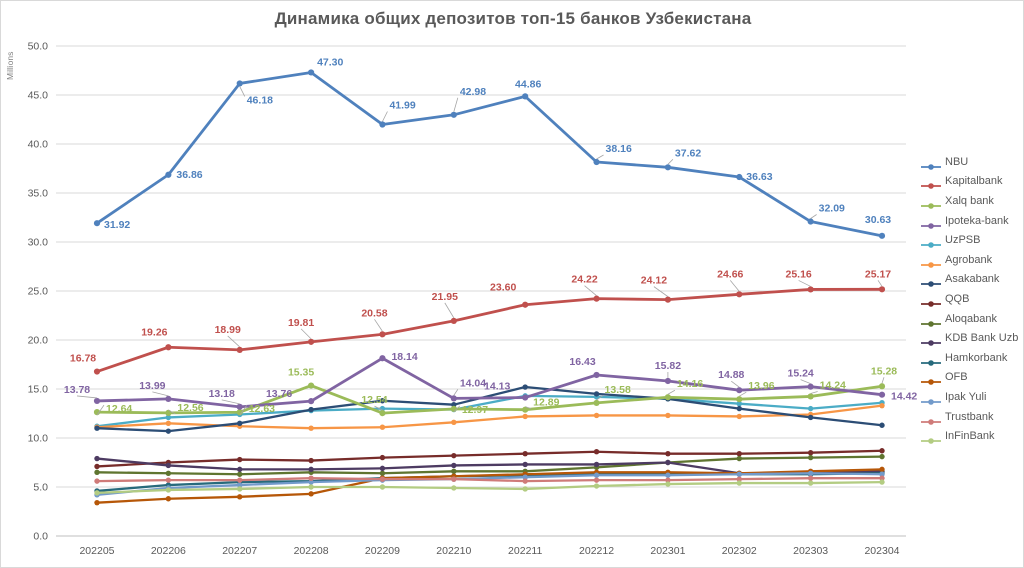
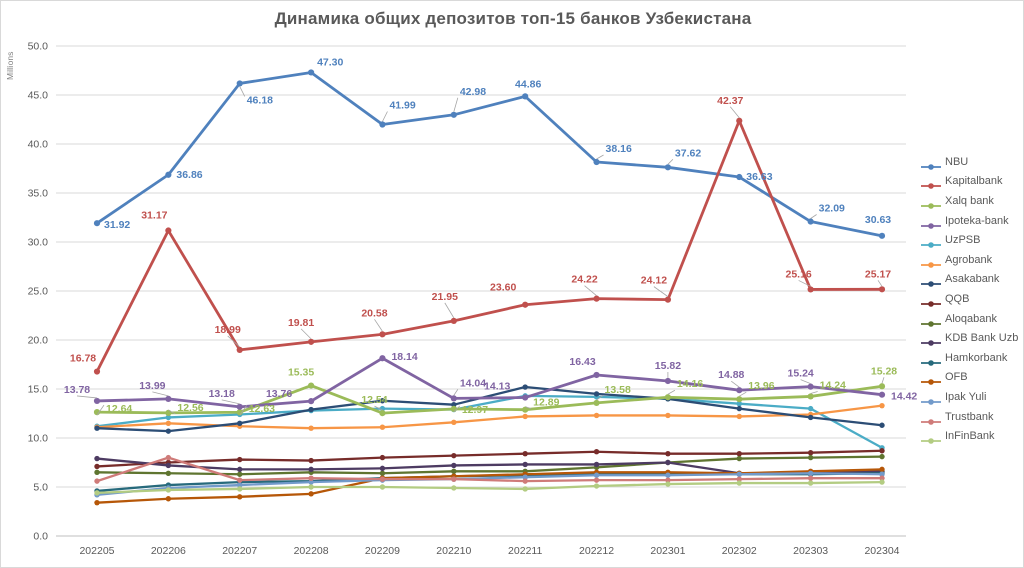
Kapitalbank/202206: 19.26 -> 31.17
Trustbank/202206: 6 -> 8
Kapitalbank/202302: 24.66 -> 42.37
UzPSB/202304: 14 -> 9
